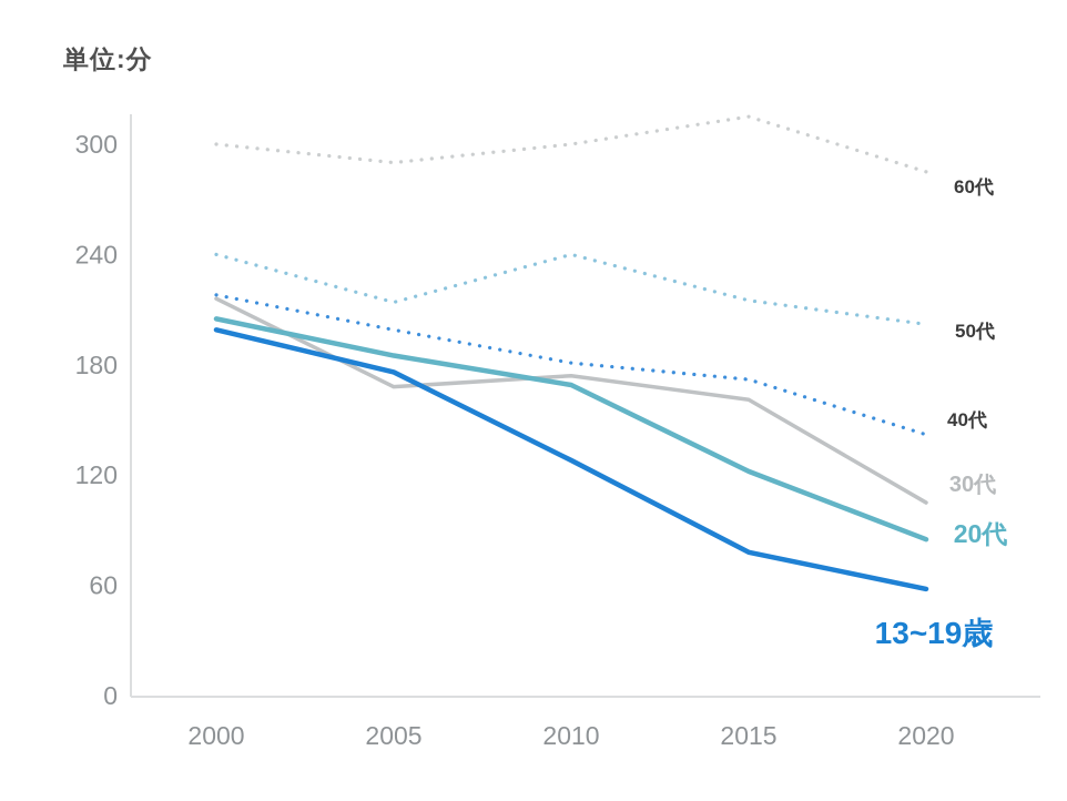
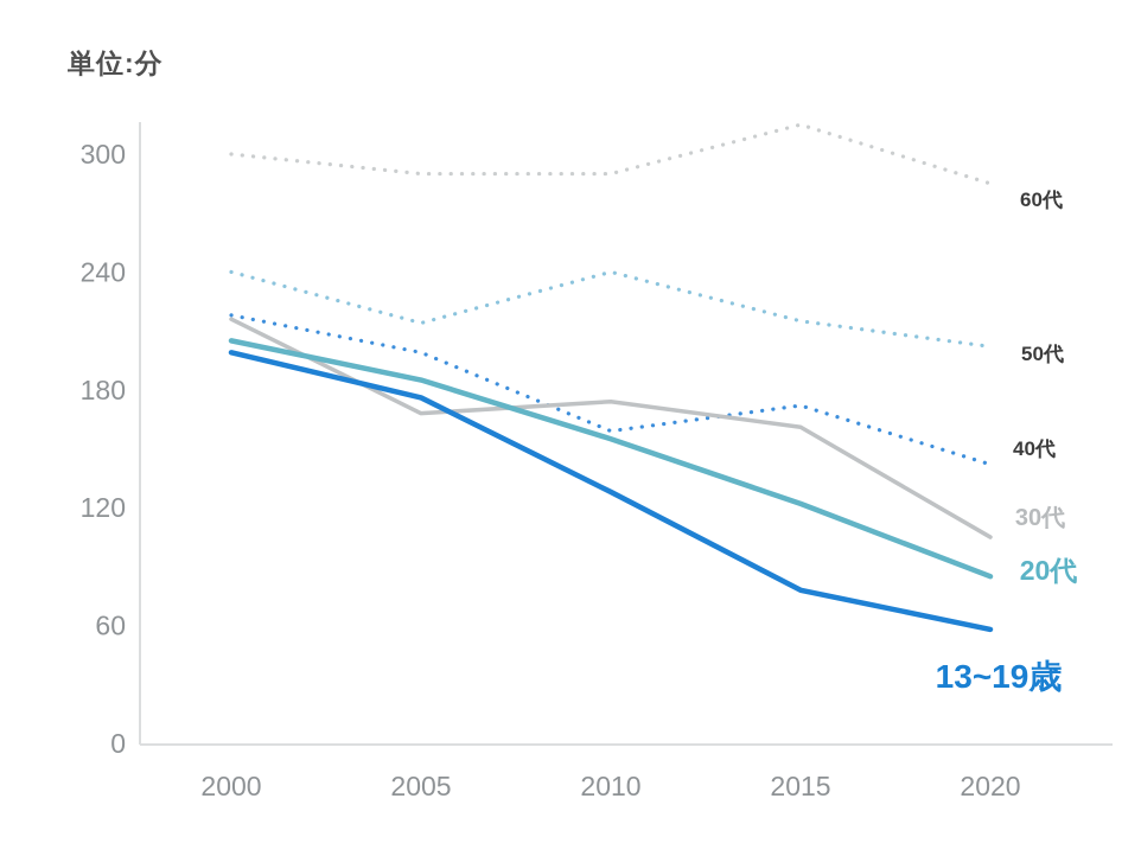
60代/2010: 300 -> 290
40代/2010: 181 -> 159
20代/2010: 169 -> 155
